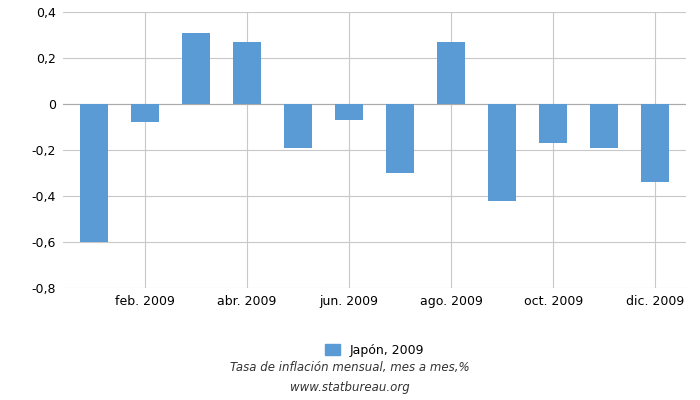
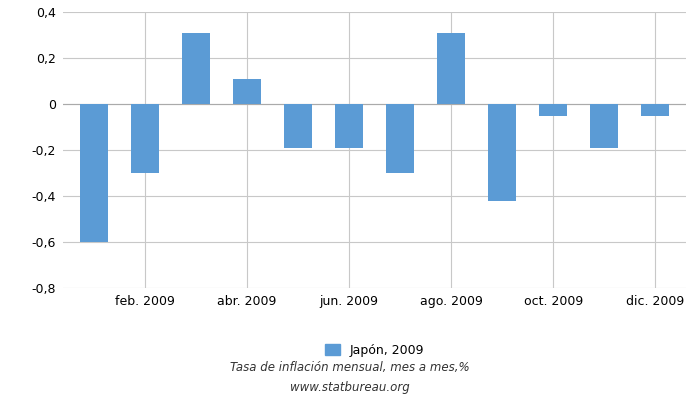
feb. 2009: -0,08 -> -0,30
abr. 2009: 0,27 -> 0,11
jun. 2009: -0,07 -> -0,19
ago. 2009: 0,27 -> 0,31
oct. 2009: -0,17 -> -0,05
dic. 2009: -0,34 -> -0,05
